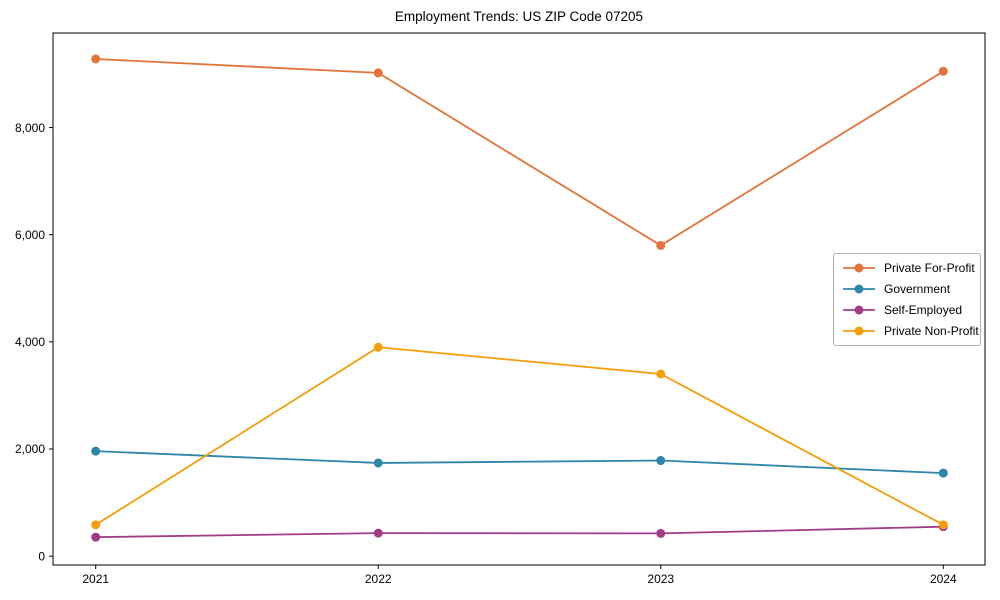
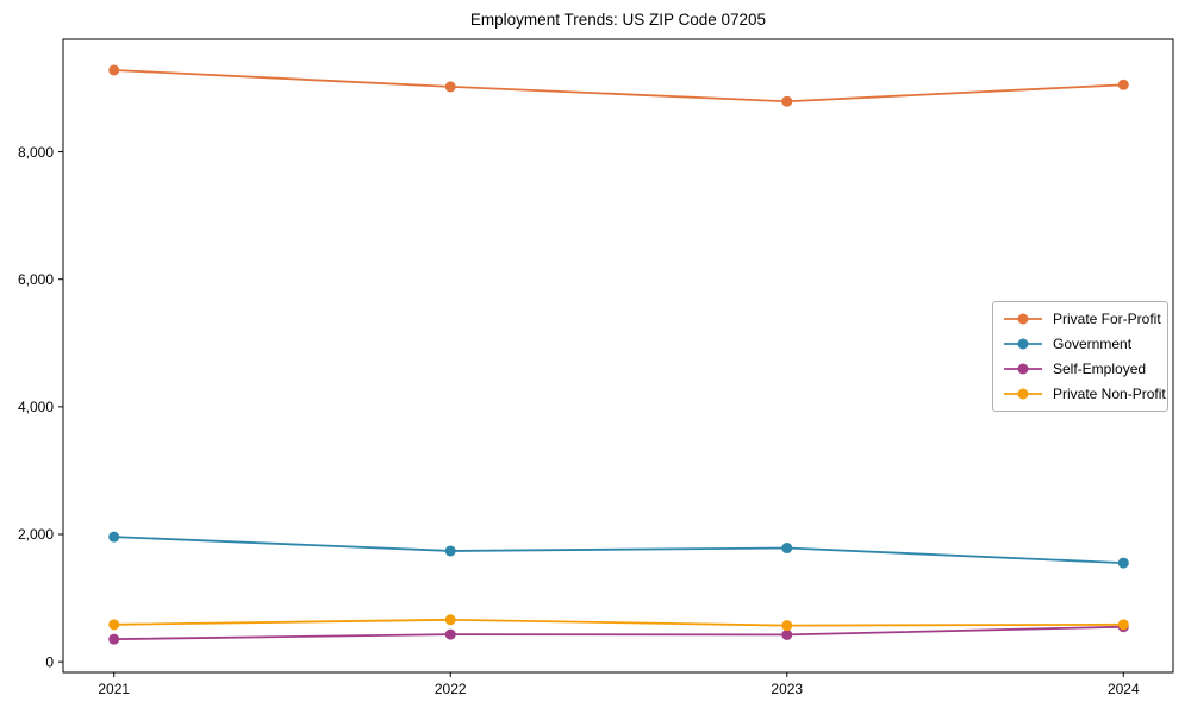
Private Non-Profit/2022: 3900 -> 700
Private For-Profit/2023: 5800 -> 8800
Private Non-Profit/2023: 3400 -> 600
